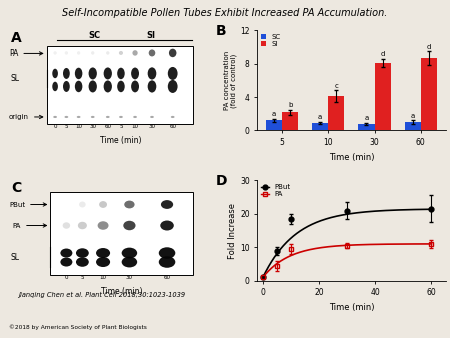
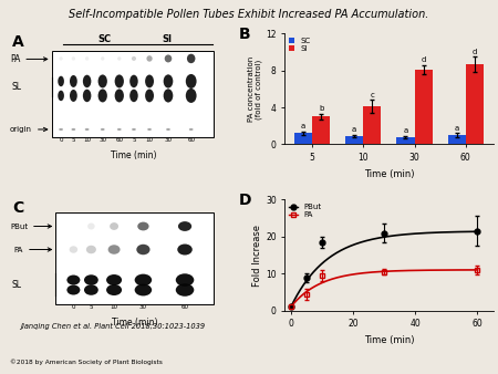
SI/5: 2.2 -> 3.0
